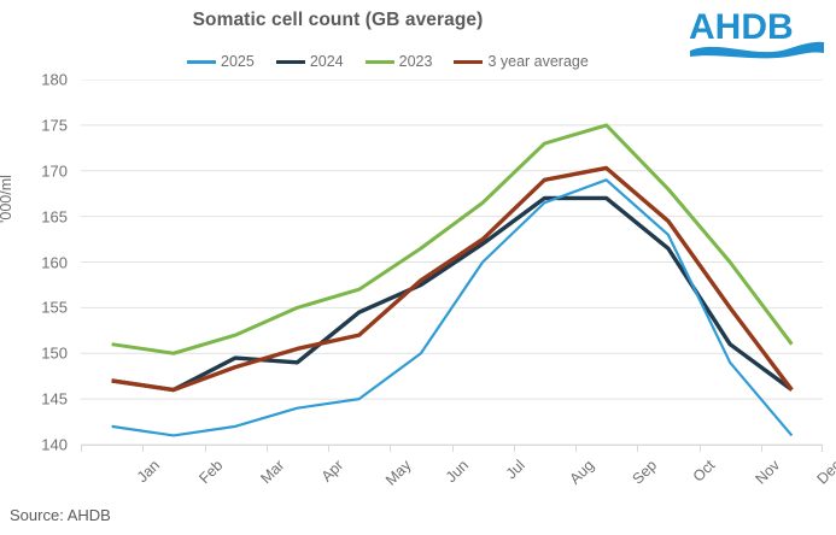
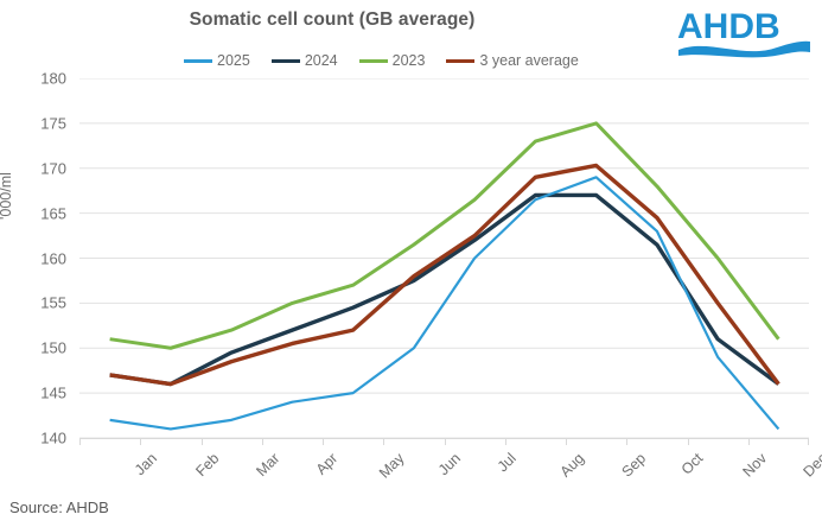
2024/Apr: 149 -> 152
